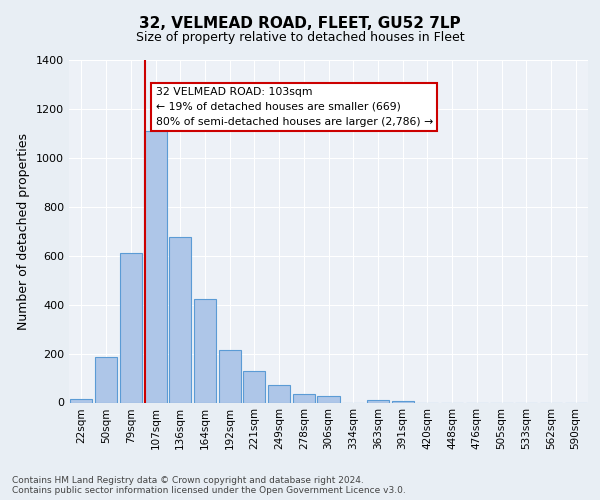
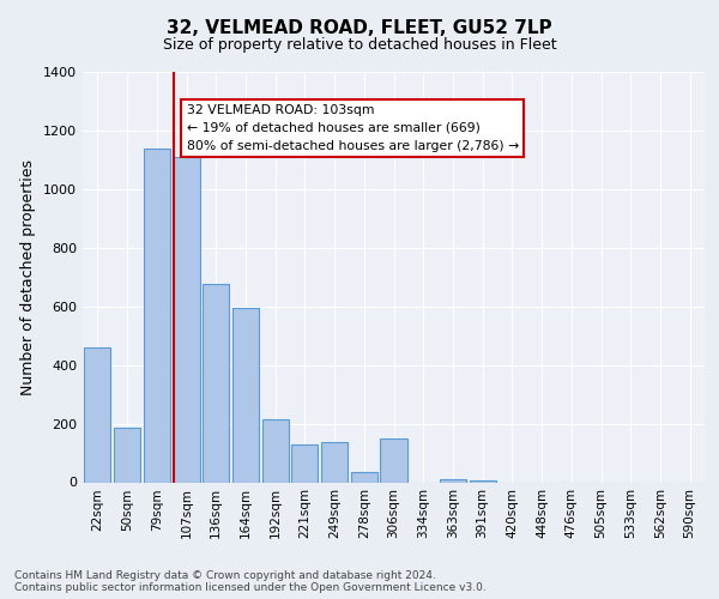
22sqm: 15 -> 460
79sqm: 610 -> 1140
164sqm: 425 -> 595
249sqm: 70 -> 135
306sqm: 25 -> 150
